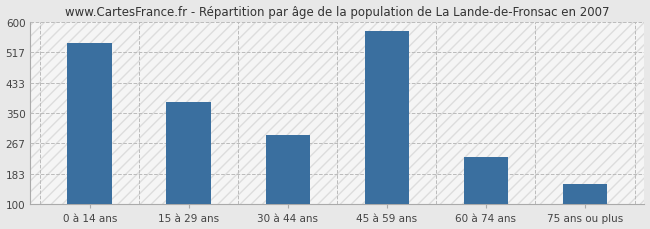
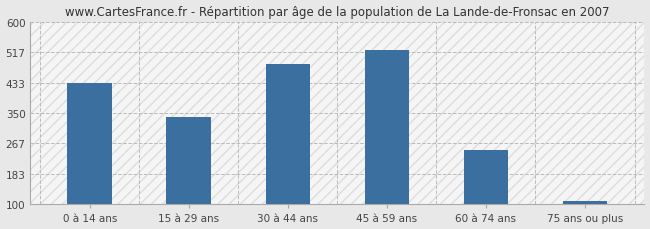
0 à 14 ans: 540 -> 433
15 à 29 ans: 380 -> 338
30 à 44 ans: 290 -> 484
45 à 59 ans: 575 -> 522
60 à 74 ans: 230 -> 248
75 ans ou plus: 155 -> 108
